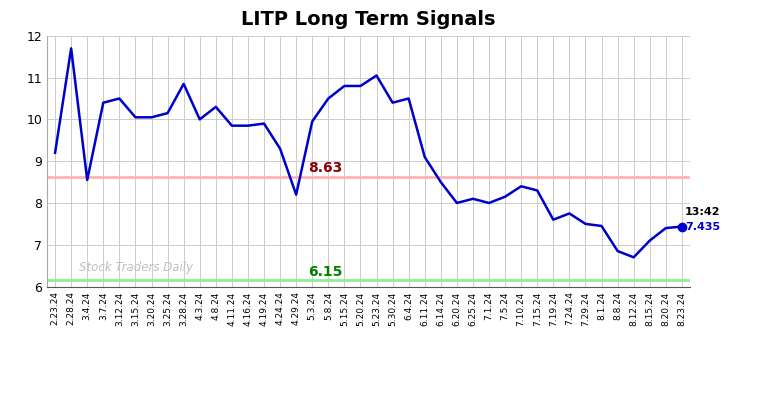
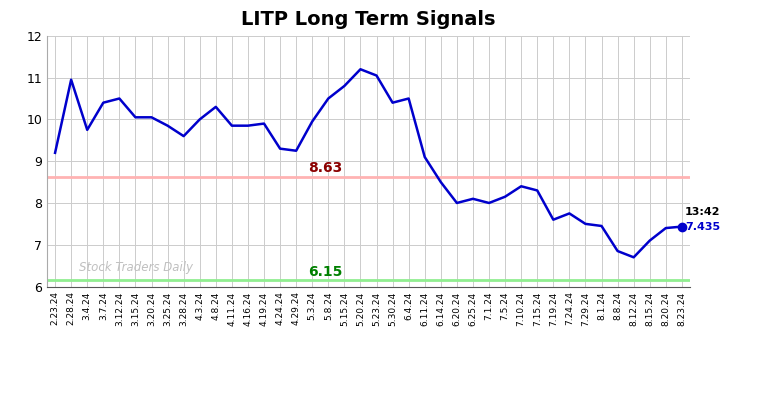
2.28.24: 11.70 -> 10.95
3.4.24: 8.55 -> 9.75
3.25.24: 10.15 -> 9.85
3.28.24: 10.85 -> 9.60
4.29.24: 8.20 -> 9.25
5.20.24: 10.80 -> 11.20
